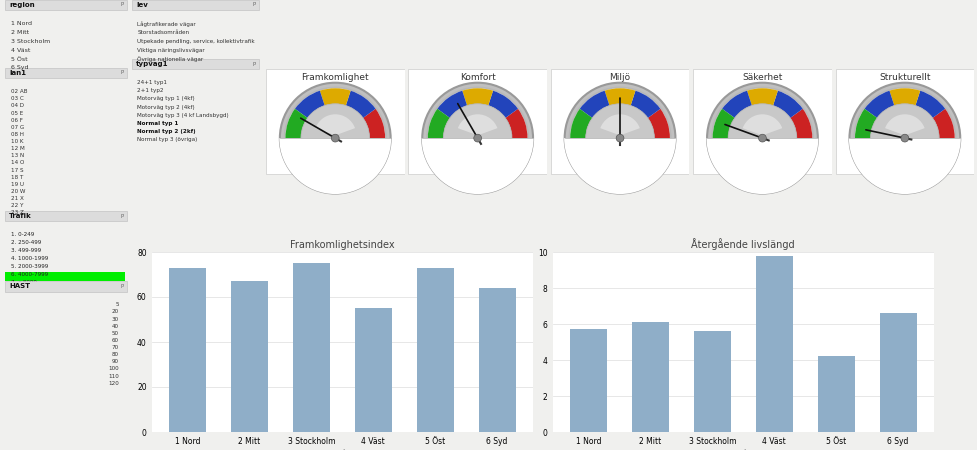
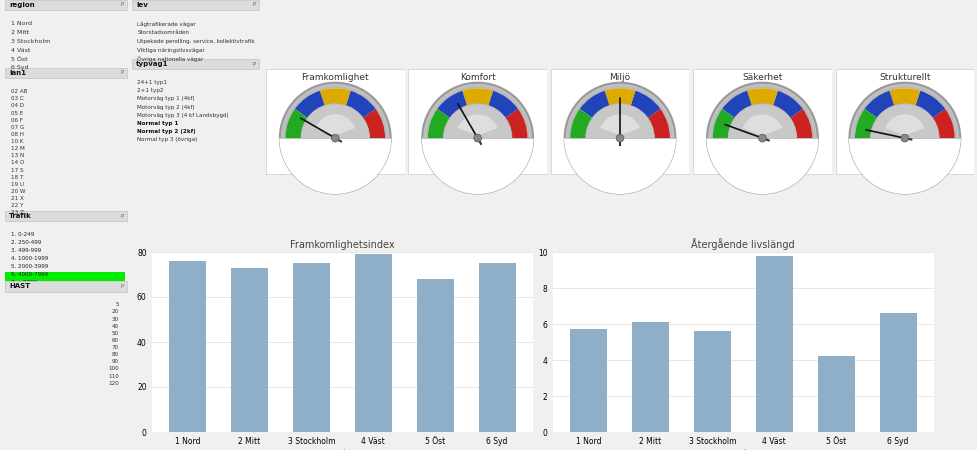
Framkomlighetsindex/1 Nord: 73 -> 76
Framkomlighetsindex/2 Mitt: 67 -> 73
Framkomlighetsindex/4 Väst: 55 -> 79
Framkomlighetsindex/5 Öst: 73 -> 68
Framkomlighetsindex/6 Syd: 64 -> 75
